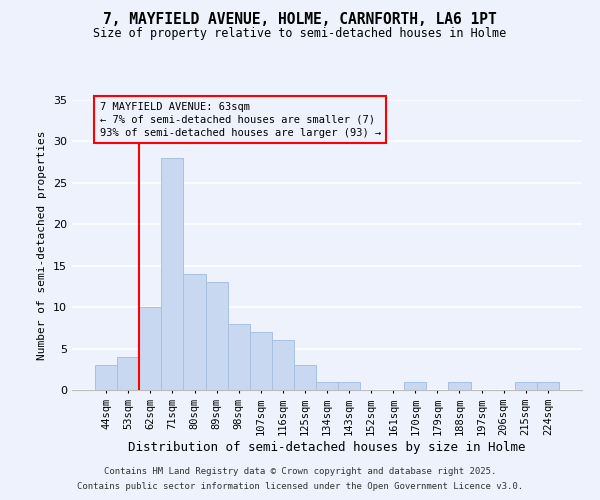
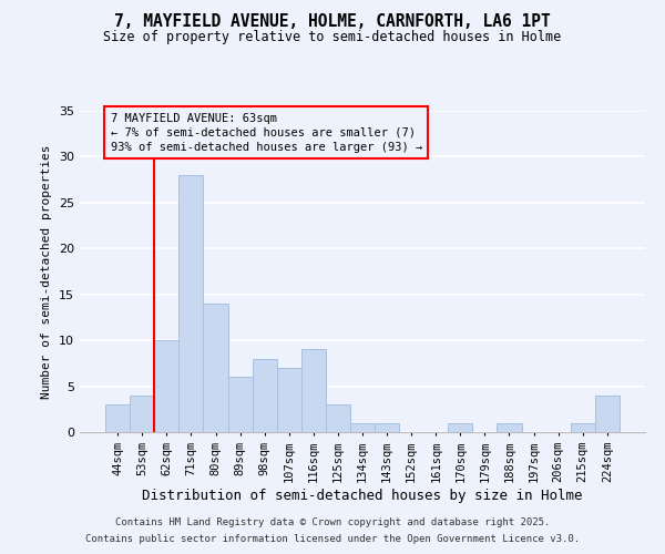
89sqm: 13 -> 6
116sqm: 6 -> 9
224sqm: 1 -> 4
